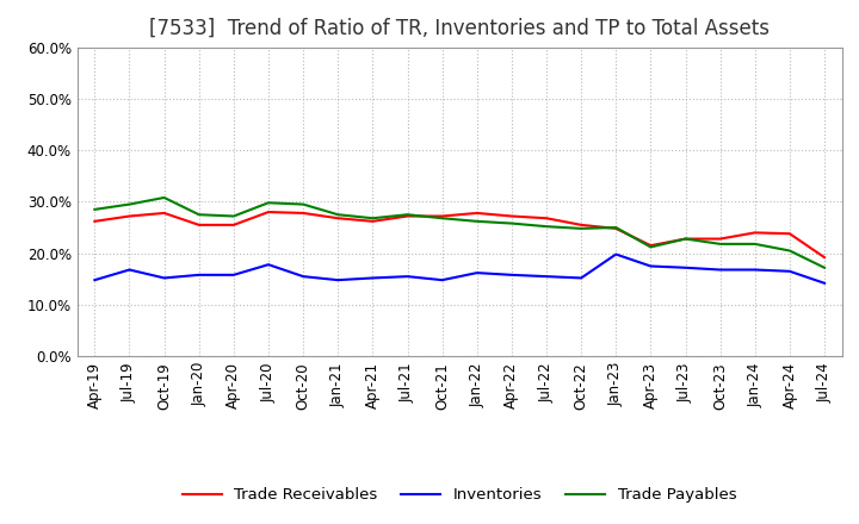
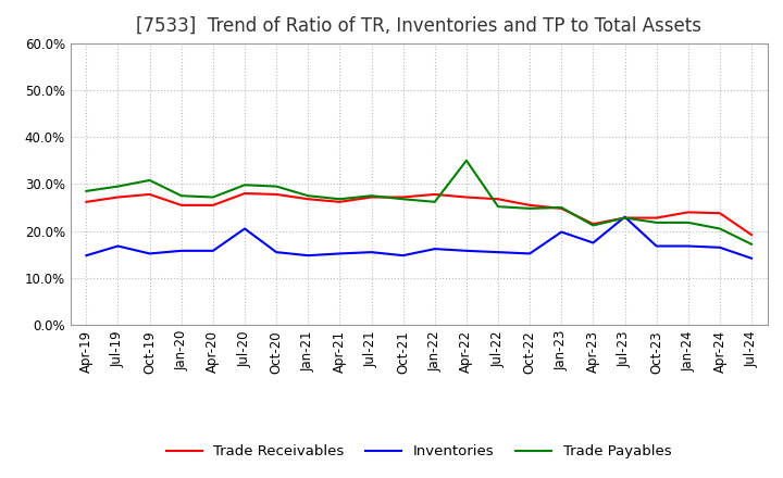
Inventories/Jul-20: 17.8% -> 20.5%
Trade Payables/Apr-22: 25.8% -> 35.0%
Inventories/Jul-23: 17.2% -> 23.0%
